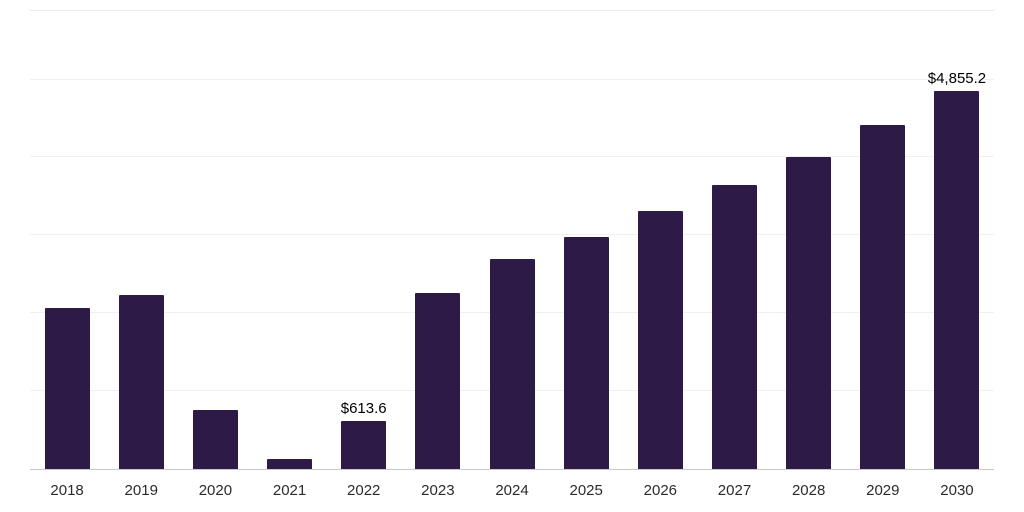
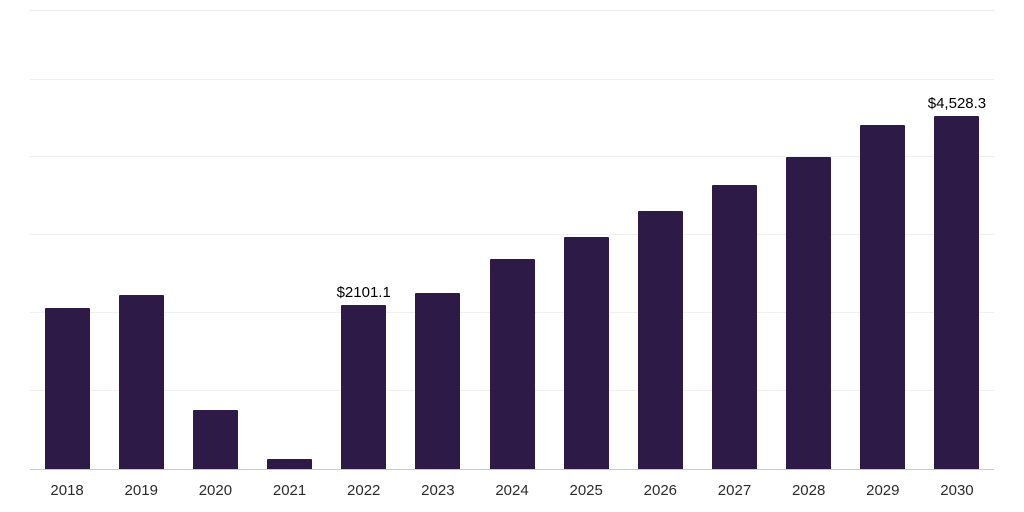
2022: $613.6 -> $2101.1
2030: $4,855.2 -> $4,528.3
